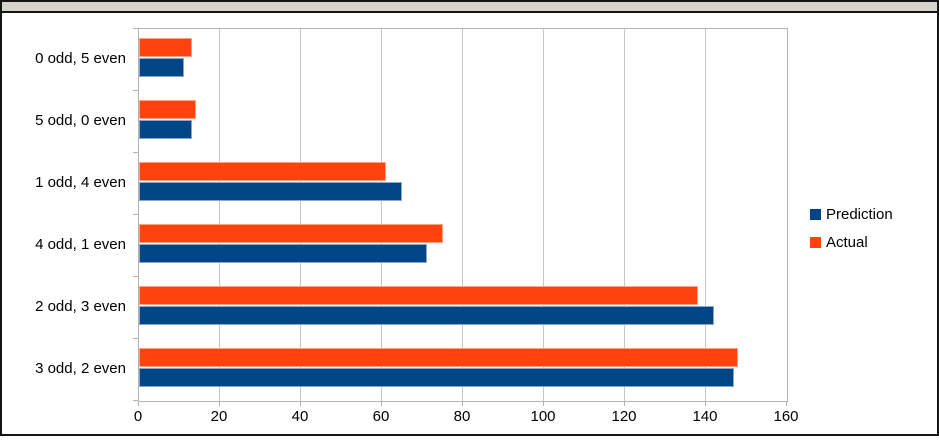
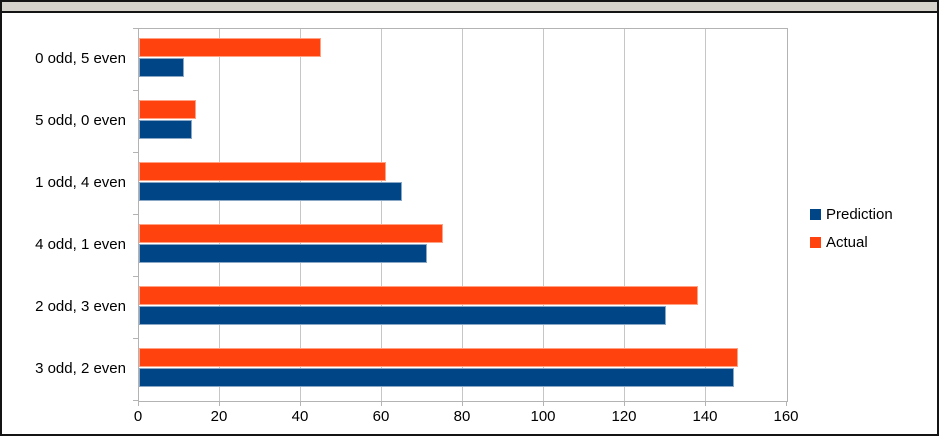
Actual/0 odd, 5 even: 13 -> 45
Prediction/2 odd, 3 even: 142 -> 130
